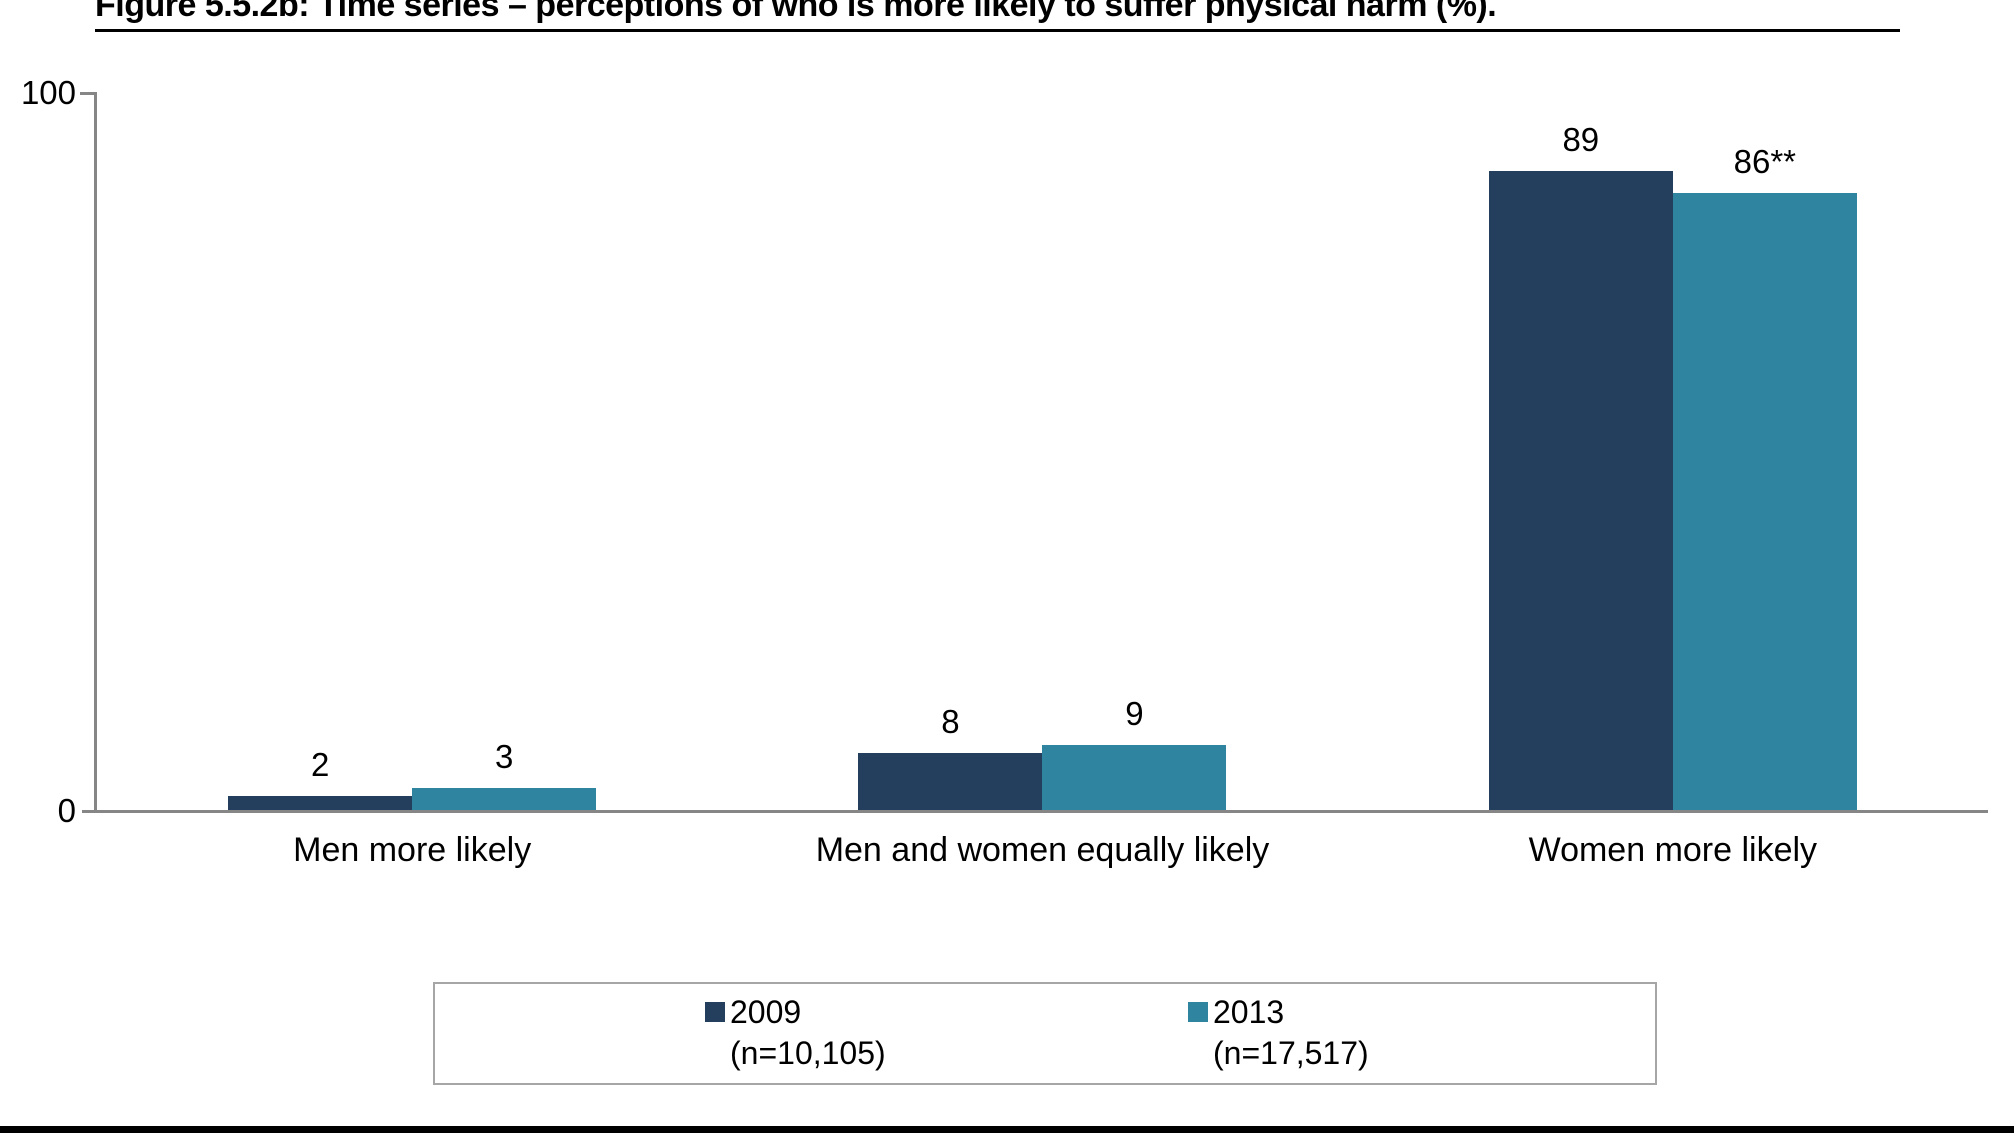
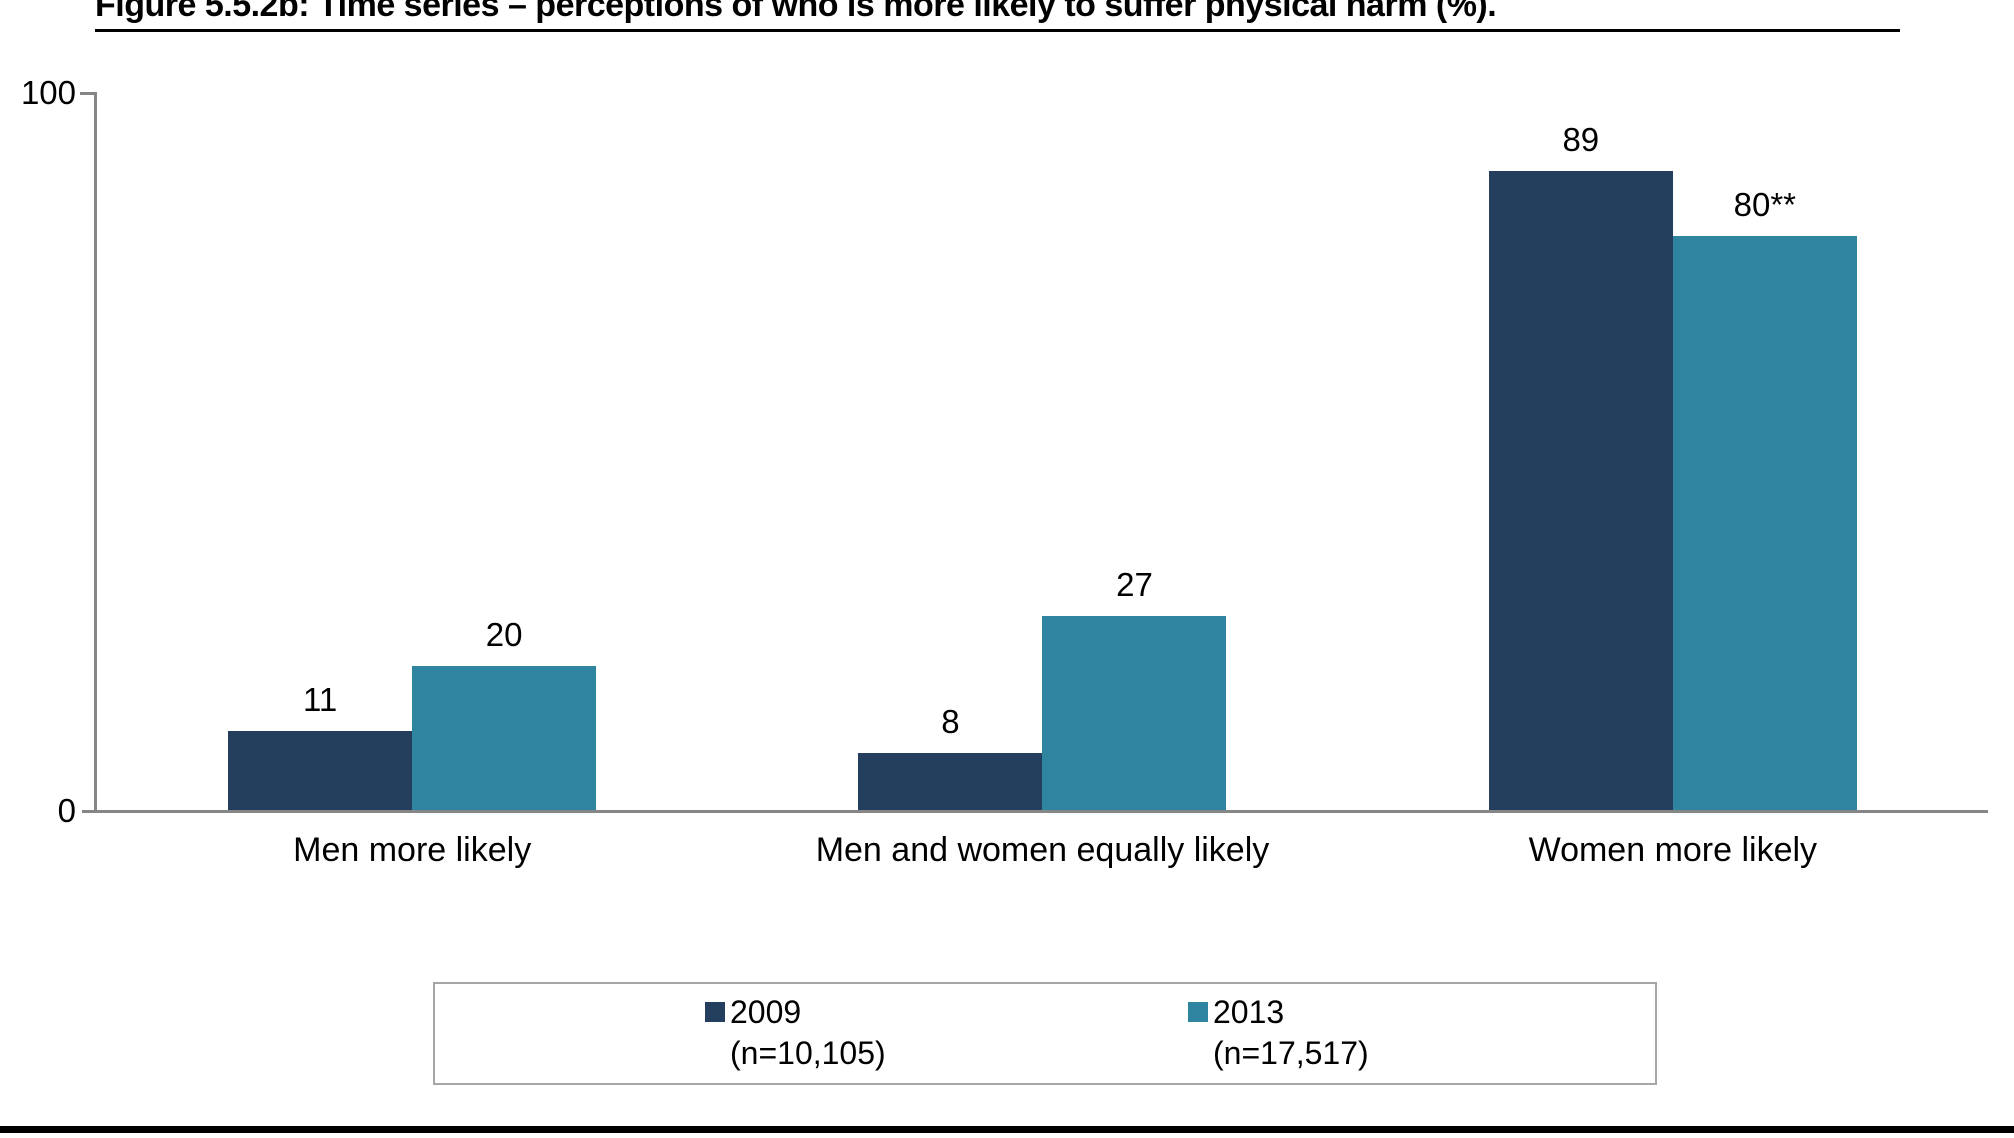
2009/Men more likely: 2 -> 11
2013/Men more likely: 3 -> 20
2013/Men and women equally likely: 9 -> 27
2013/Women more likely: 86 -> 80
